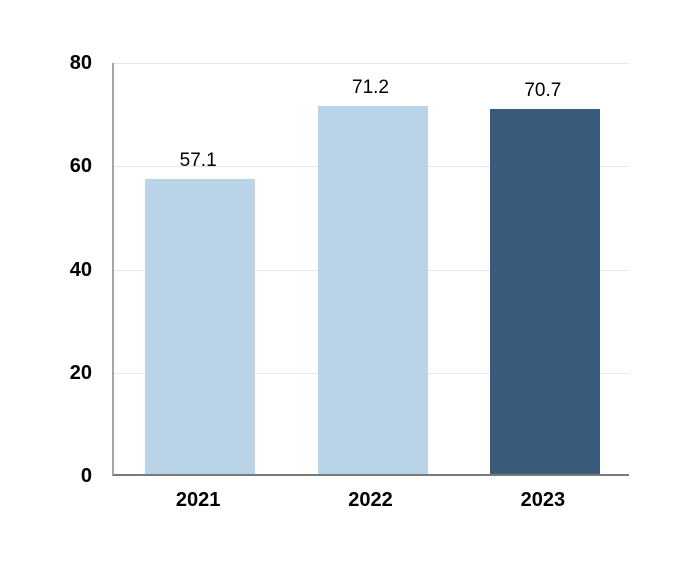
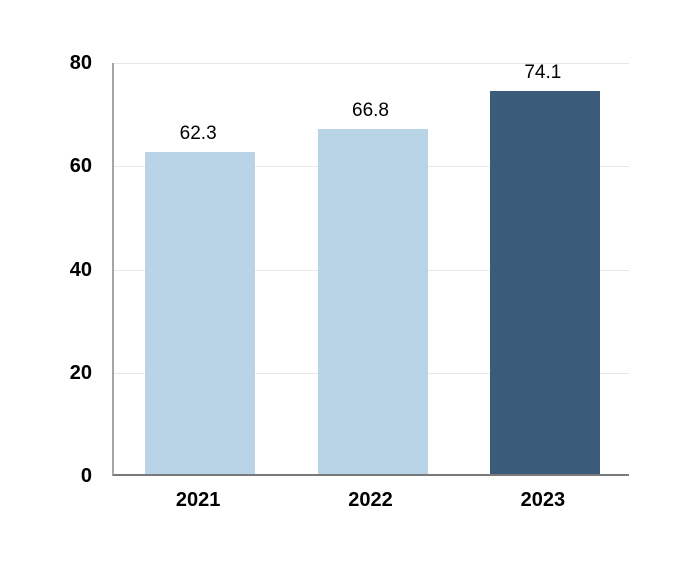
2021: 57.1 -> 62.3
2022: 71.2 -> 66.8
2023: 70.7 -> 74.1
